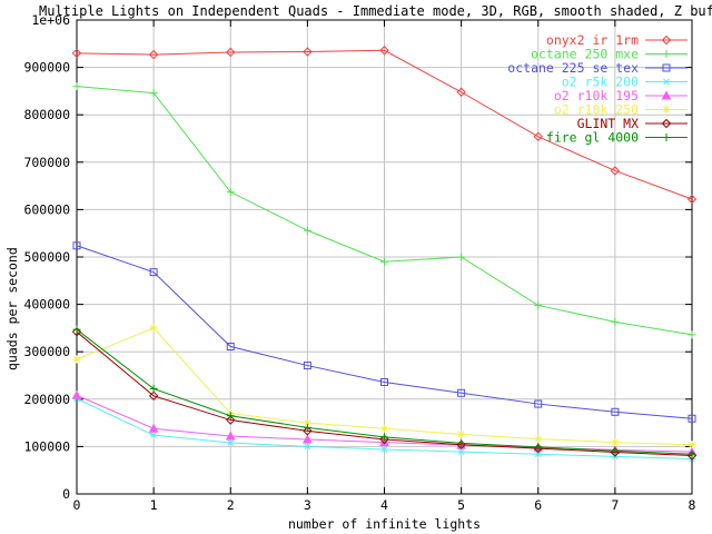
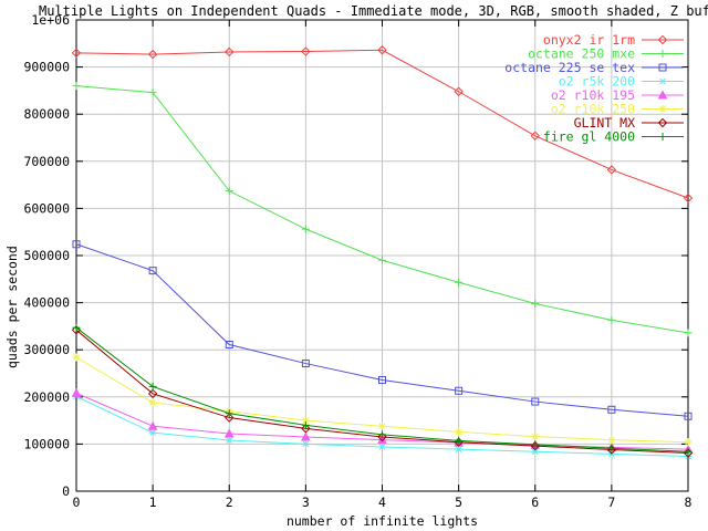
o2 r10k 250/1: 350000 -> 190000
octane 250 mxe/5: 500000 -> 440000
